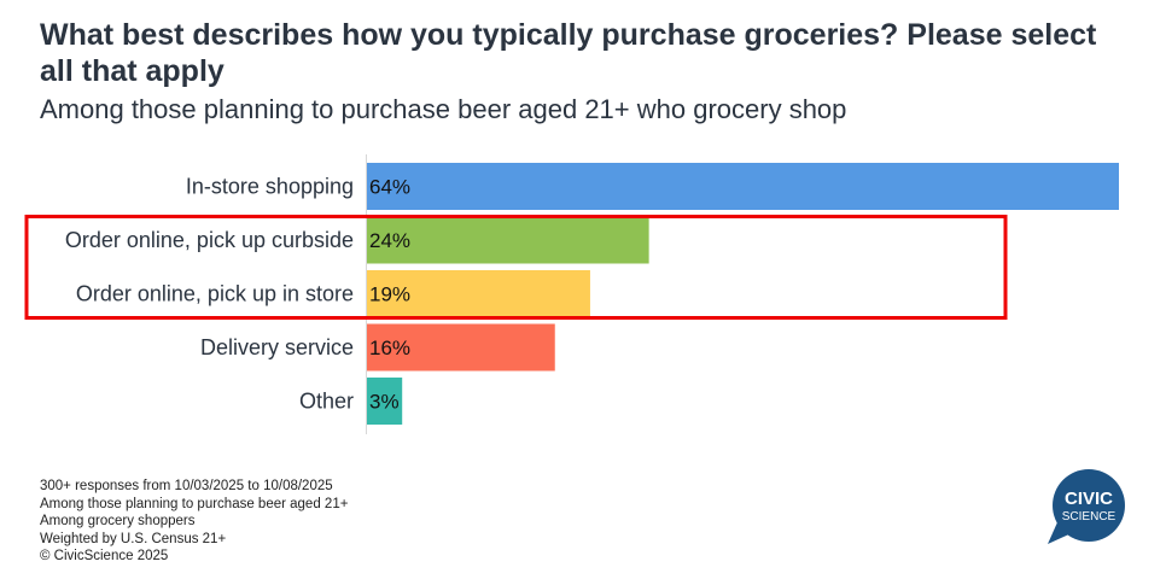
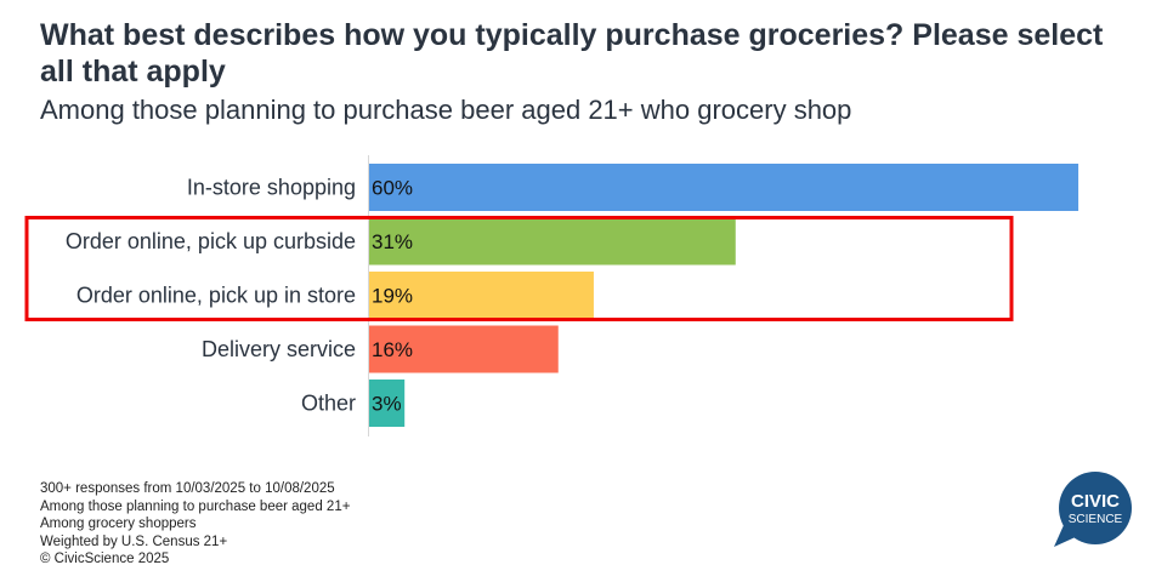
In-store shopping: 64% -> 60%
Order online, pick up curbside: 24% -> 31%
